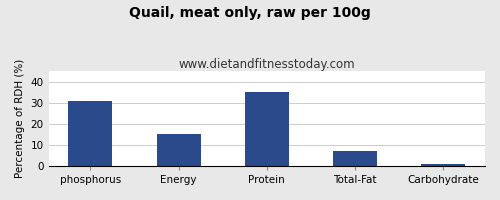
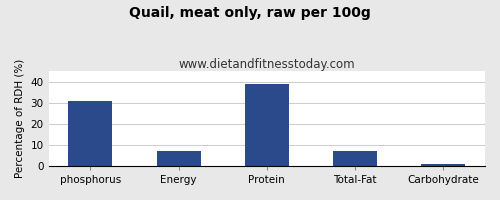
Energy: 15 -> 7
Protein: 35 -> 39
